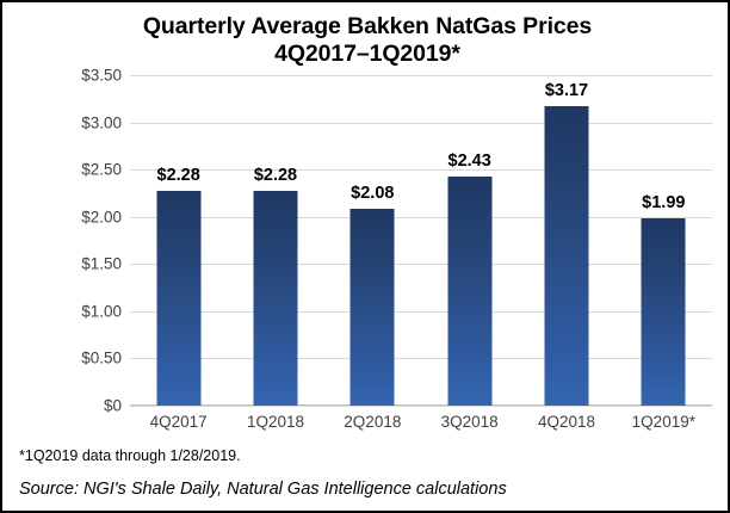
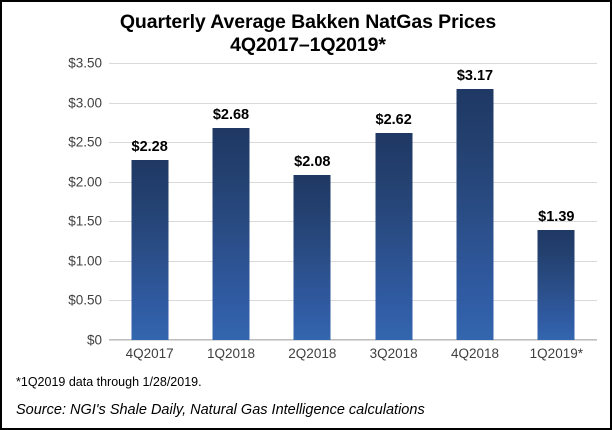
1Q2018: $2.28 -> $2.68
3Q2018: $2.43 -> $2.62
1Q2019*: $1.99 -> $1.39
